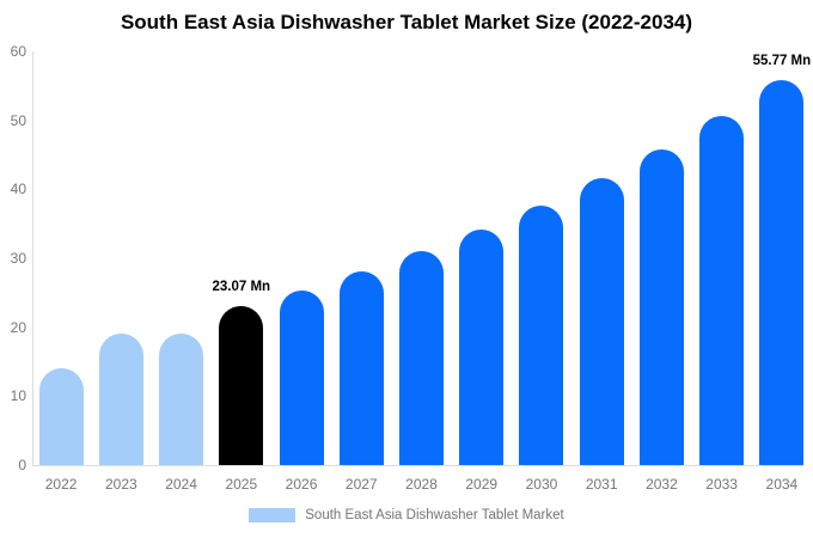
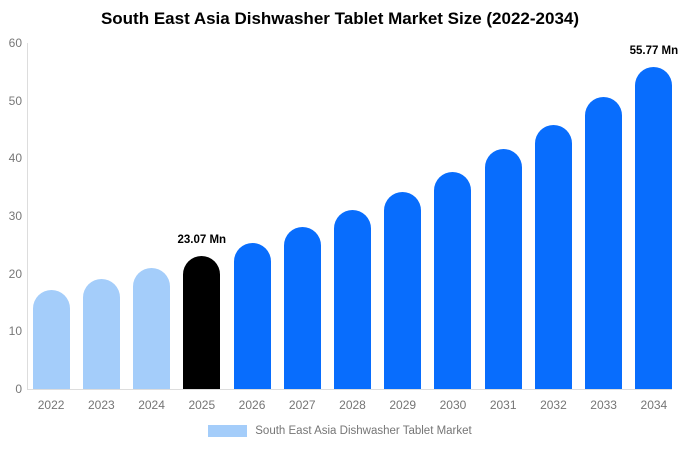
2022: 14 -> 17
2024: 19 -> 21
